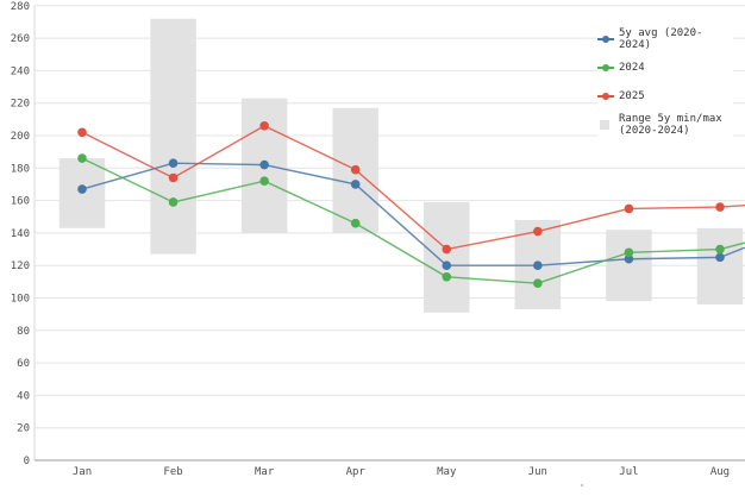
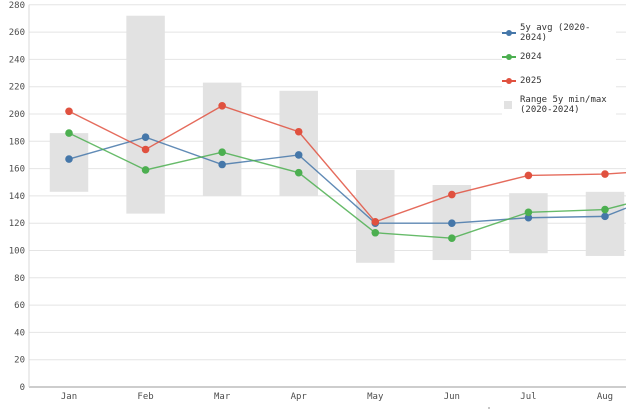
5y avg (2020-2024)/Mar: 182 -> 163
2024/Apr: 146 -> 157
2025/Apr: 179 -> 187
2025/May: 130 -> 121
